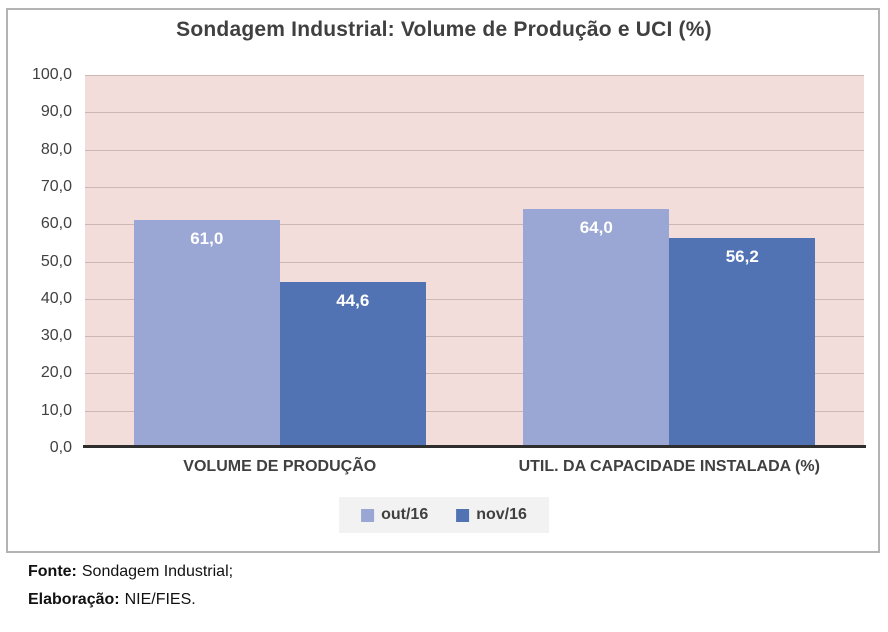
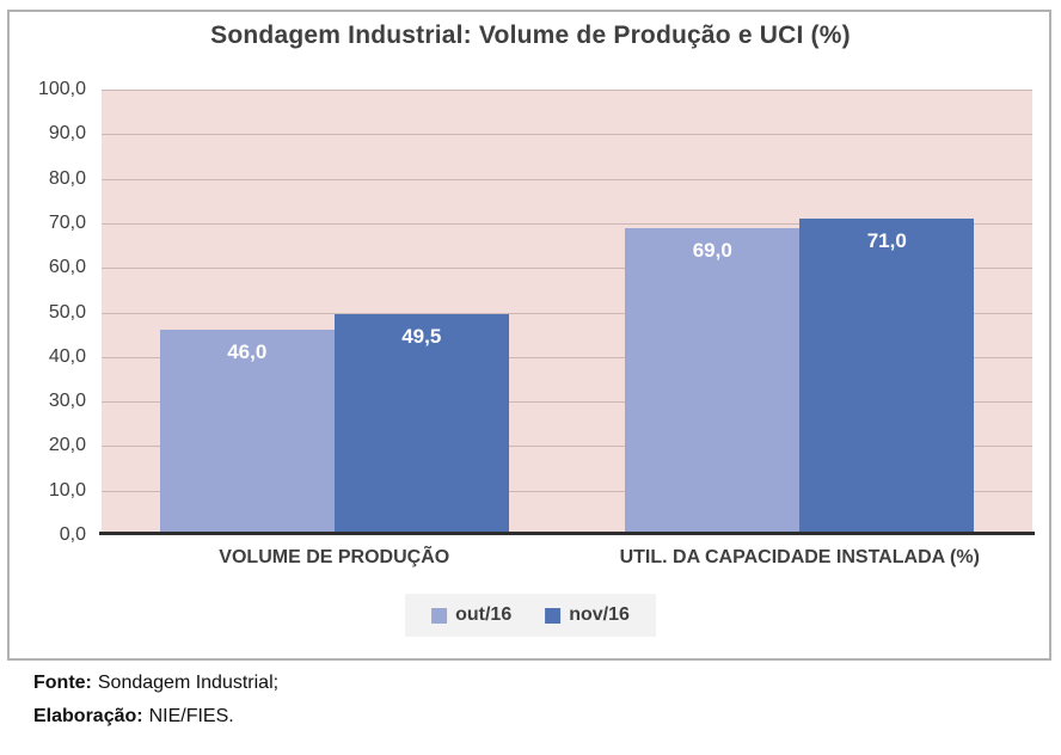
out/16/VOLUME DE PRODUÇÃO: 61,0 -> 46,0
nov/16/VOLUME DE PRODUÇÃO: 44,6 -> 49,5
out/16/UTIL. DA CAPACIDADE INSTALADA (%): 64,0 -> 69,0
nov/16/UTIL. DA CAPACIDADE INSTALADA (%): 56,2 -> 71,0
